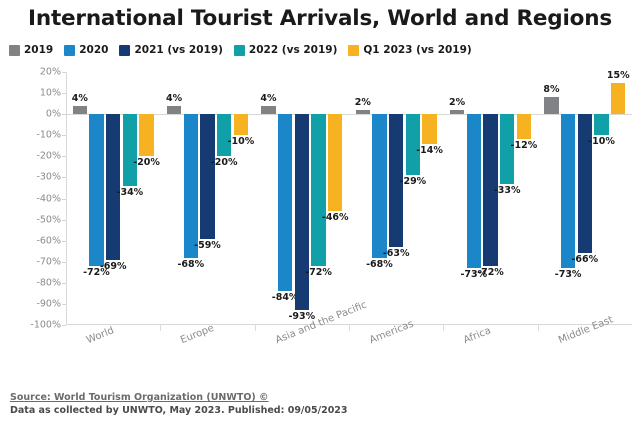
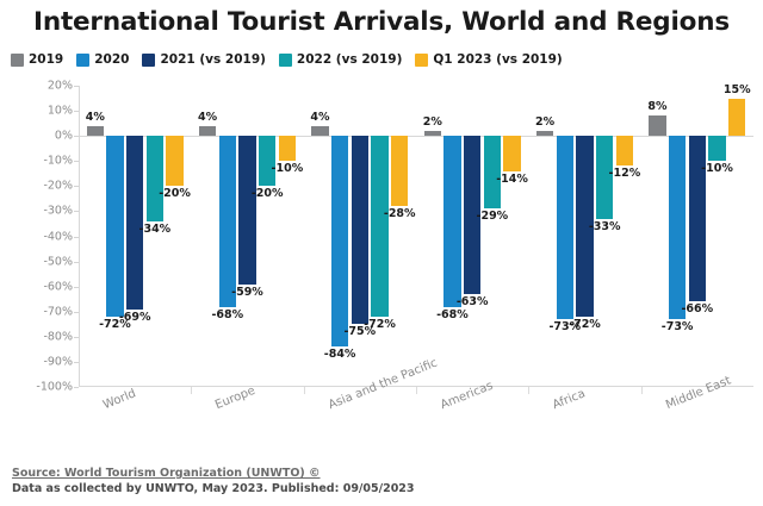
2021 (vs 2019)/Asia and the Pacific: -93% -> -75%
Q1 2023 (vs 2019)/Asia and the Pacific: -46% -> -28%
